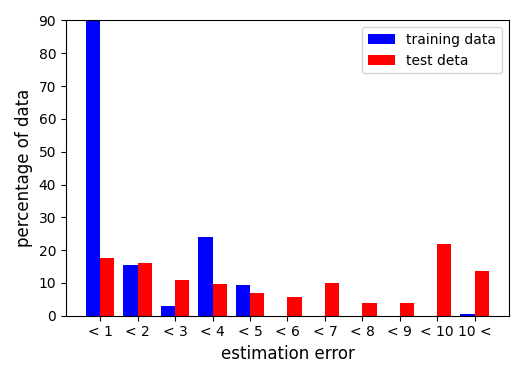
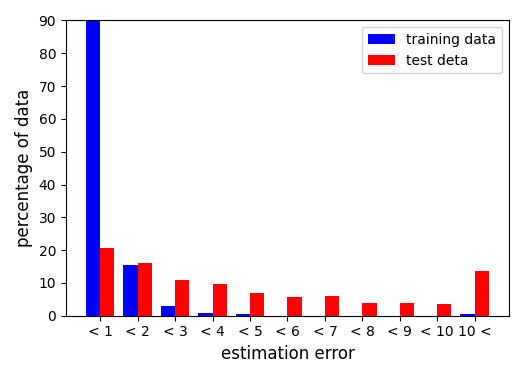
test deta/< 1: 17.5 -> 20.5
training data/< 4: 24.0 -> 0.8
training data/< 5: 9.5 -> 0.5
test deta/< 7: 10.0 -> 6.0
test deta/< 10: 22.0 -> 3.5
